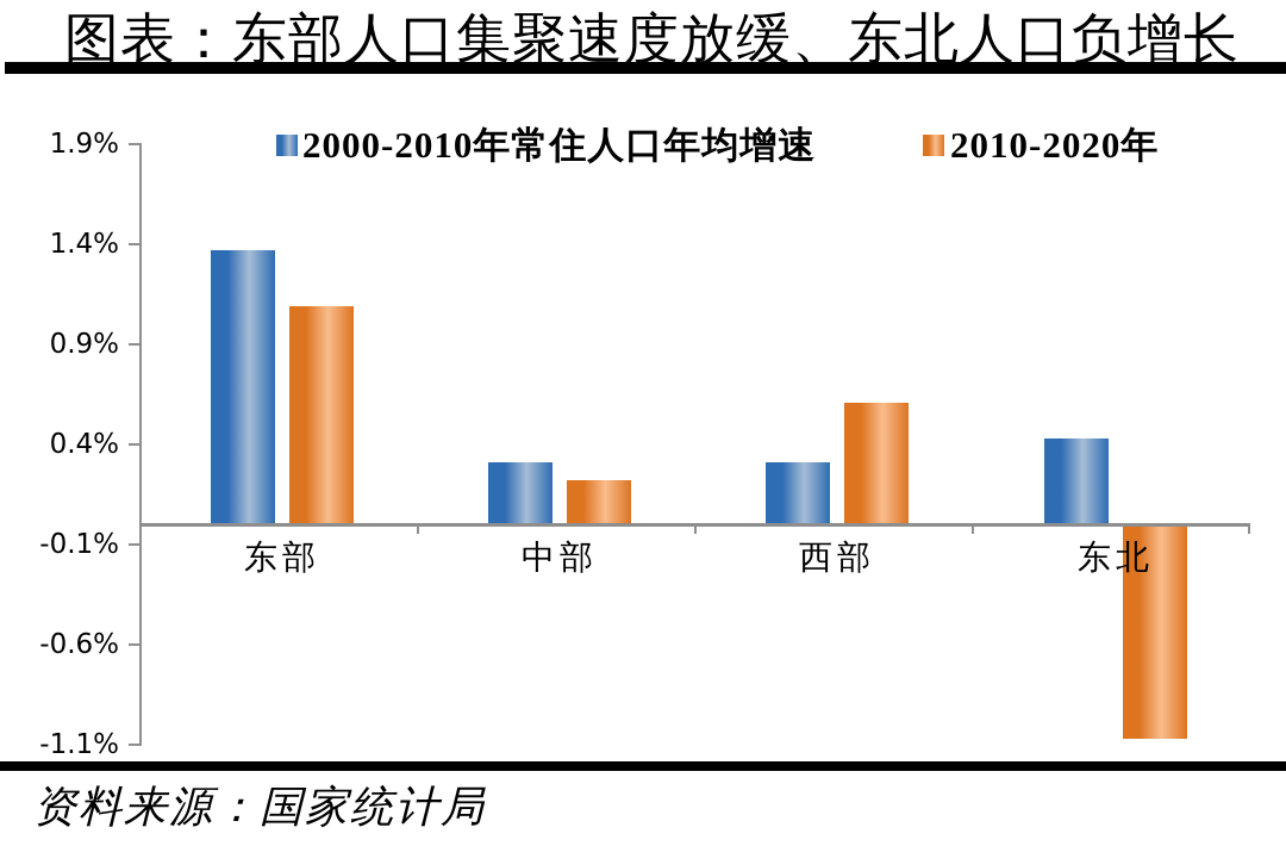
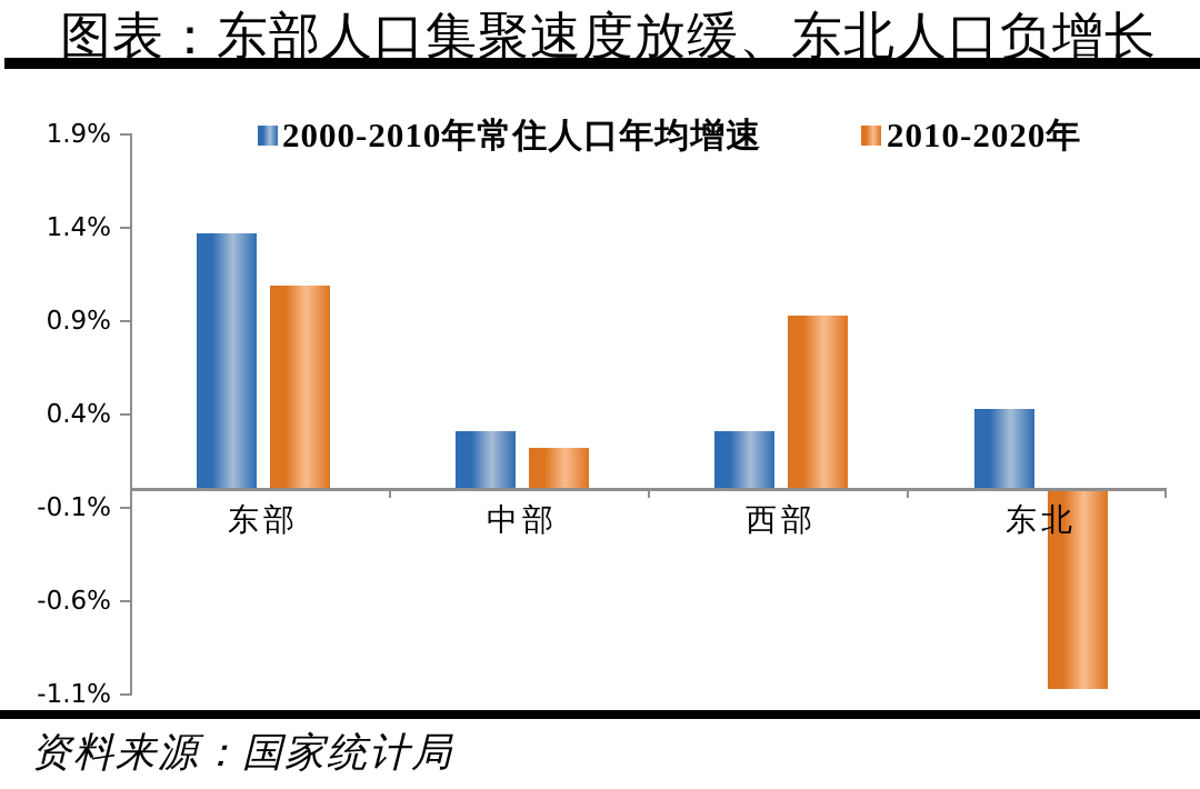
2010-2020年/西部: 0.61% -> 0.93%
